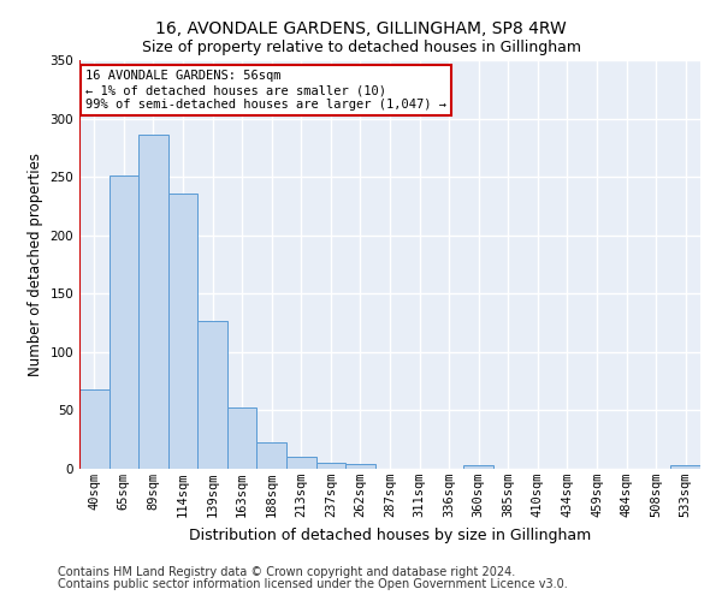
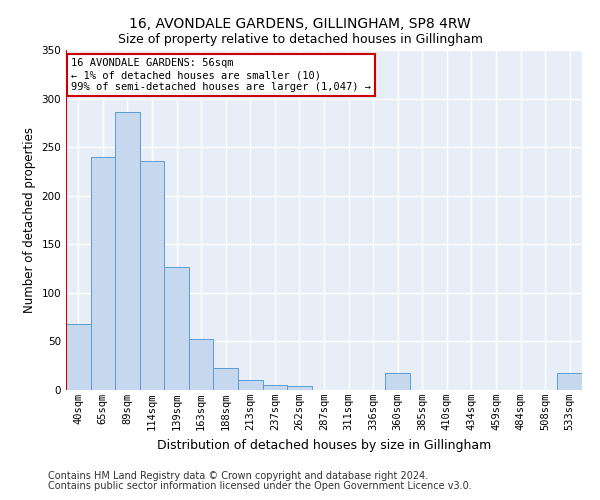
65sqm: 251 -> 240
360sqm: 3 -> 18
533sqm: 3 -> 18
